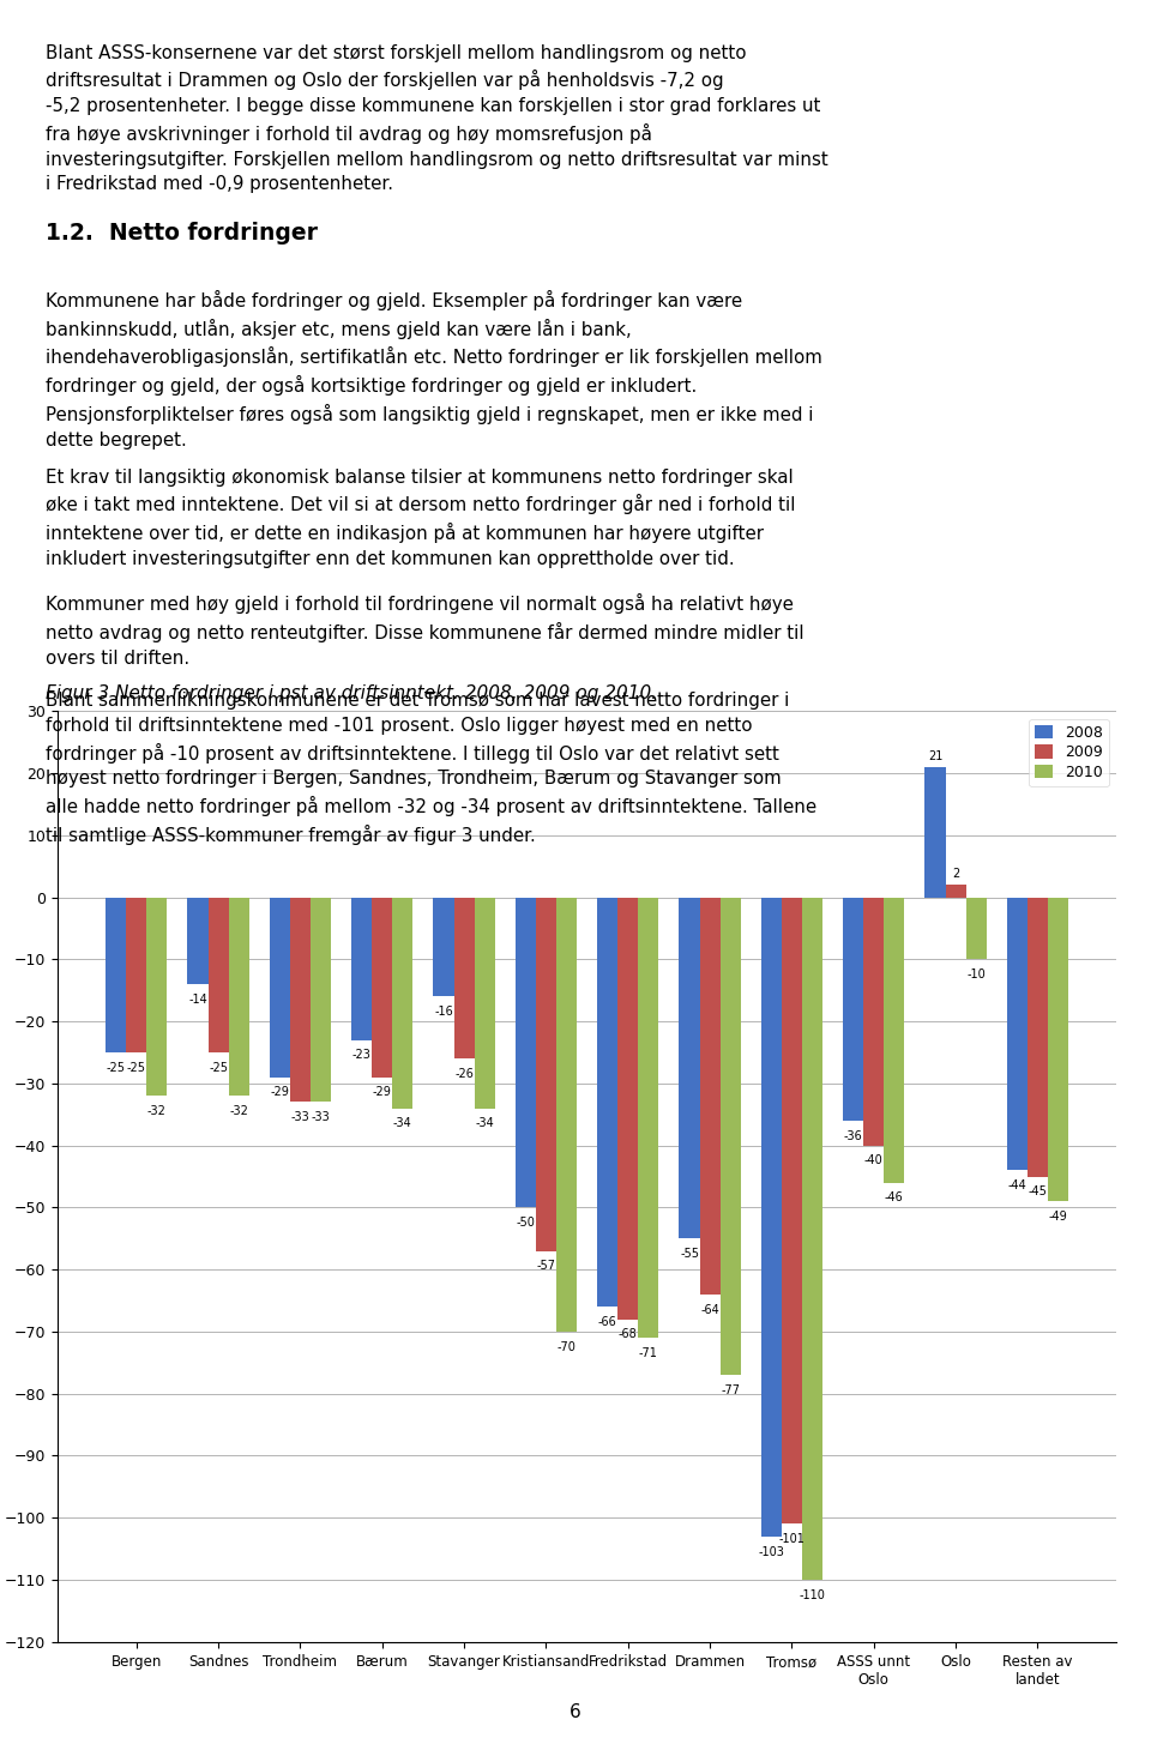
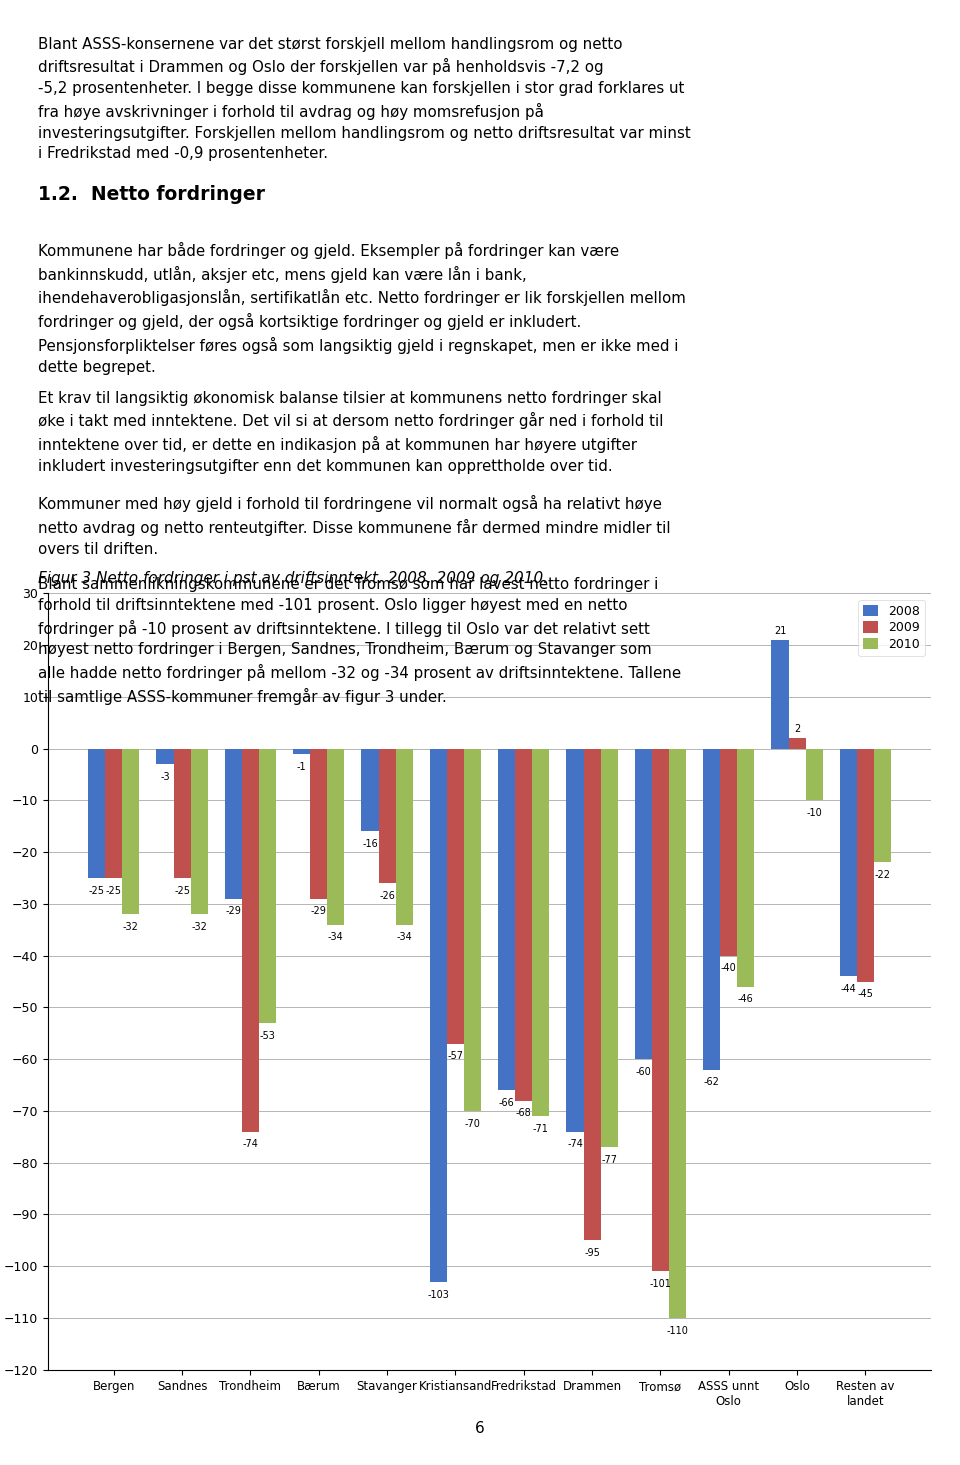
2008/Sandnes: -14 -> -3
2009/Trondheim: -33 -> -74
2010/Trondheim: -33 -> -53
2008/Bærum: -23 -> -1
2008/Kristiansand: -50 -> -103
2008/Drammen: -55 -> -74
2009/Drammen: -64 -> -95
2008/Tromsø: -103 -> -60
2008/ASSS unnt Oslo: -36 -> -62
2010/Resten av landet: -49 -> -22
